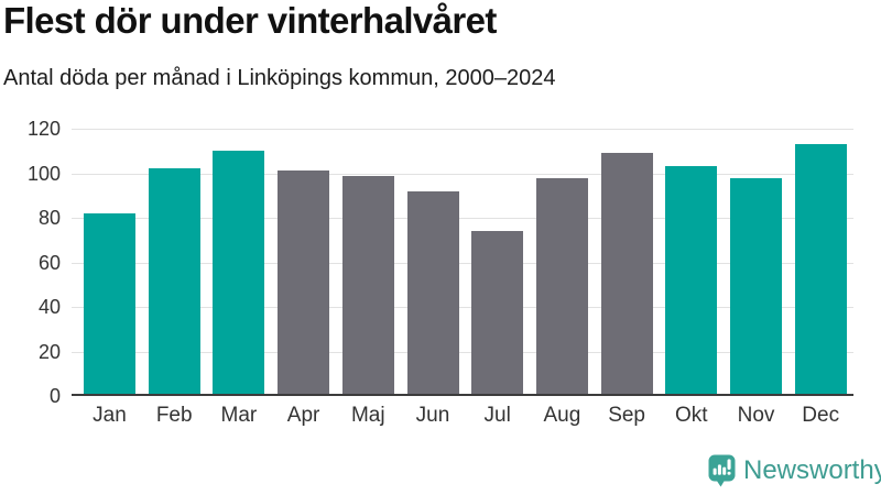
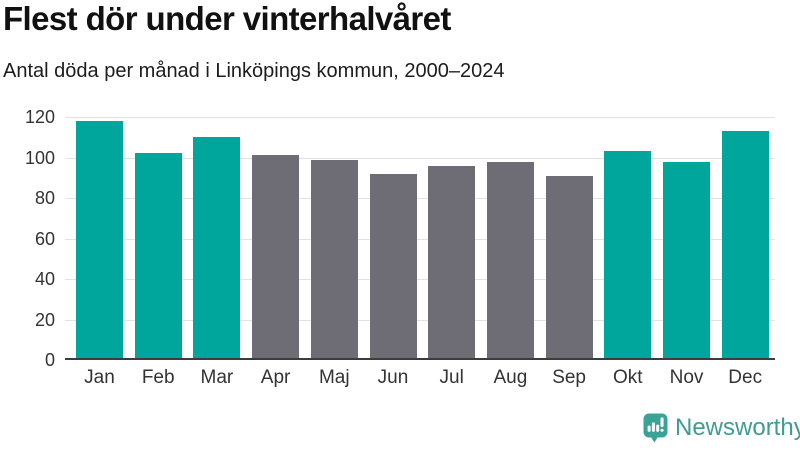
Jan: 82 -> 118
Jul: 74 -> 96
Sep: 109 -> 91
